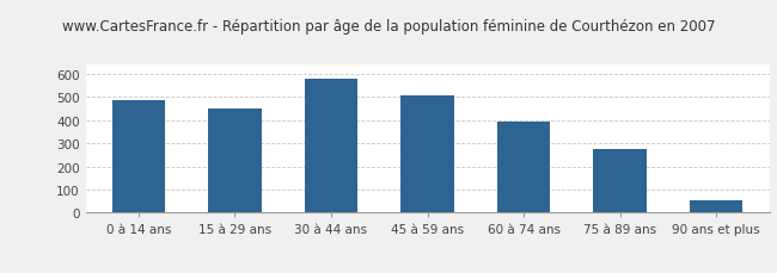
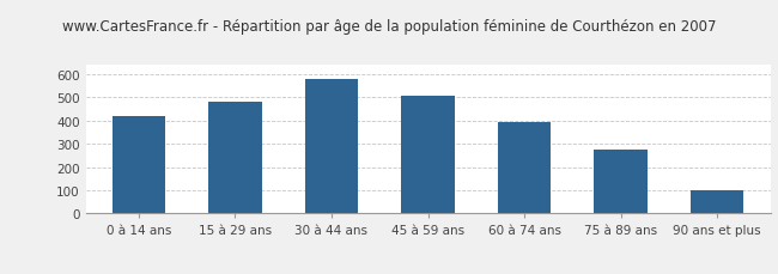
0 à 14 ans: 480 -> 420
15 à 29 ans: 450 -> 480
90 ans et plus: 60 -> 100
